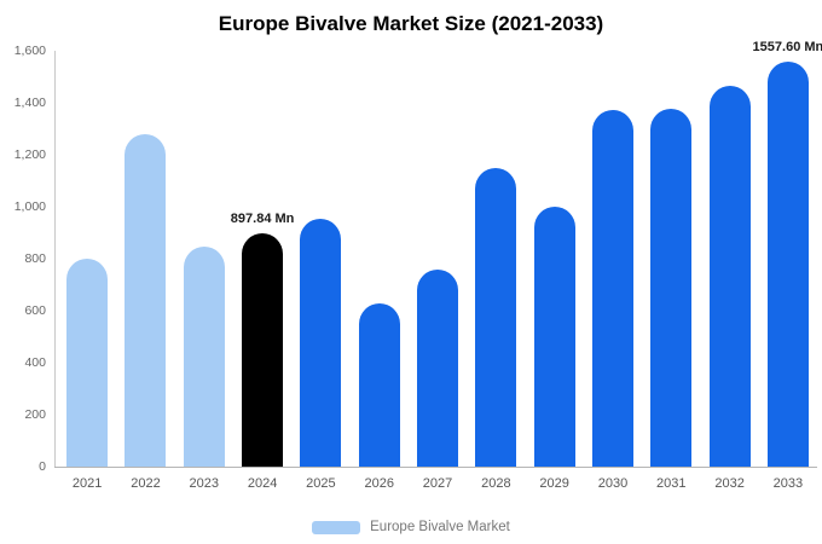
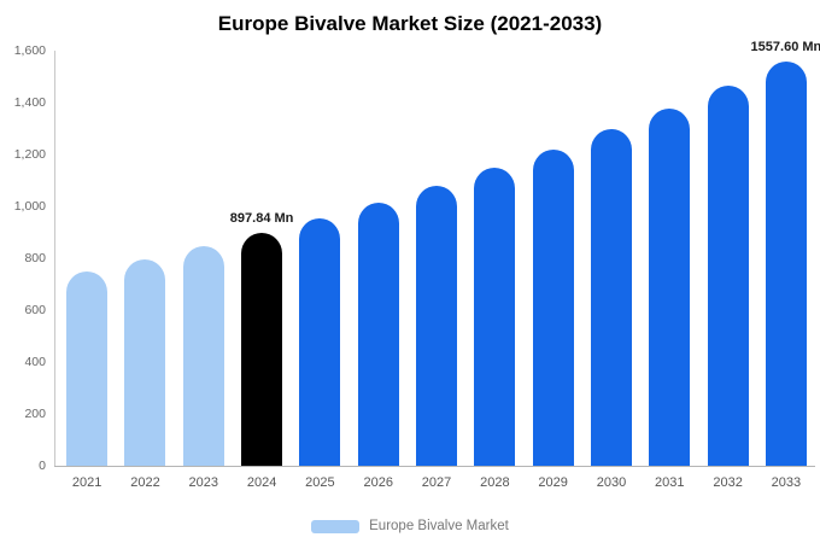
2021: 800 -> 750
2022: 1280 -> 790
2026: 630 -> 1020
2027: 760 -> 1080
2029: 1000 -> 1220
2030: 1370 -> 1300
